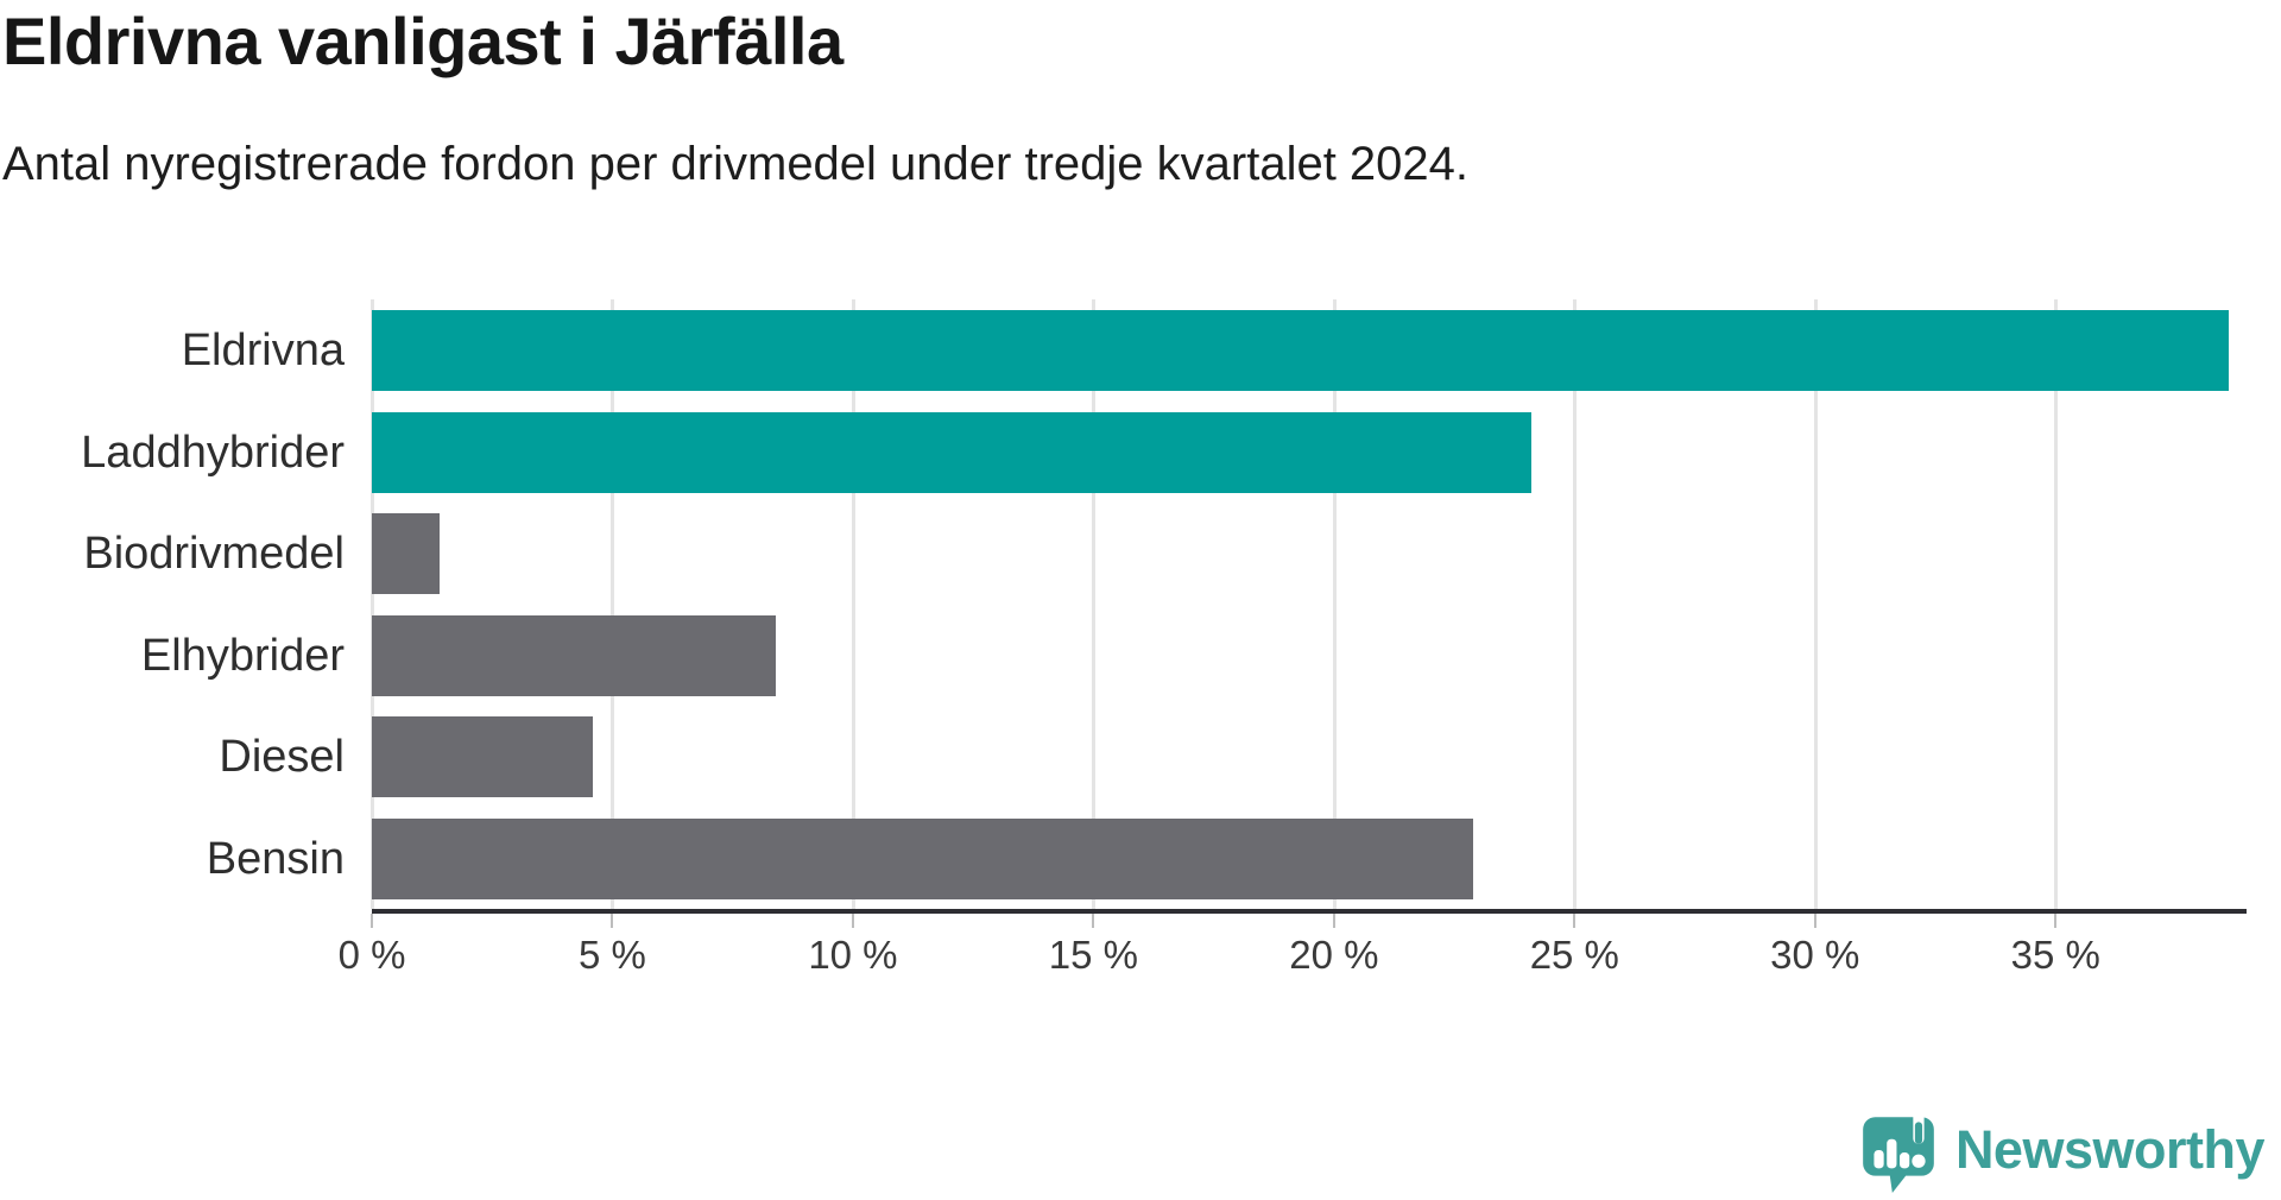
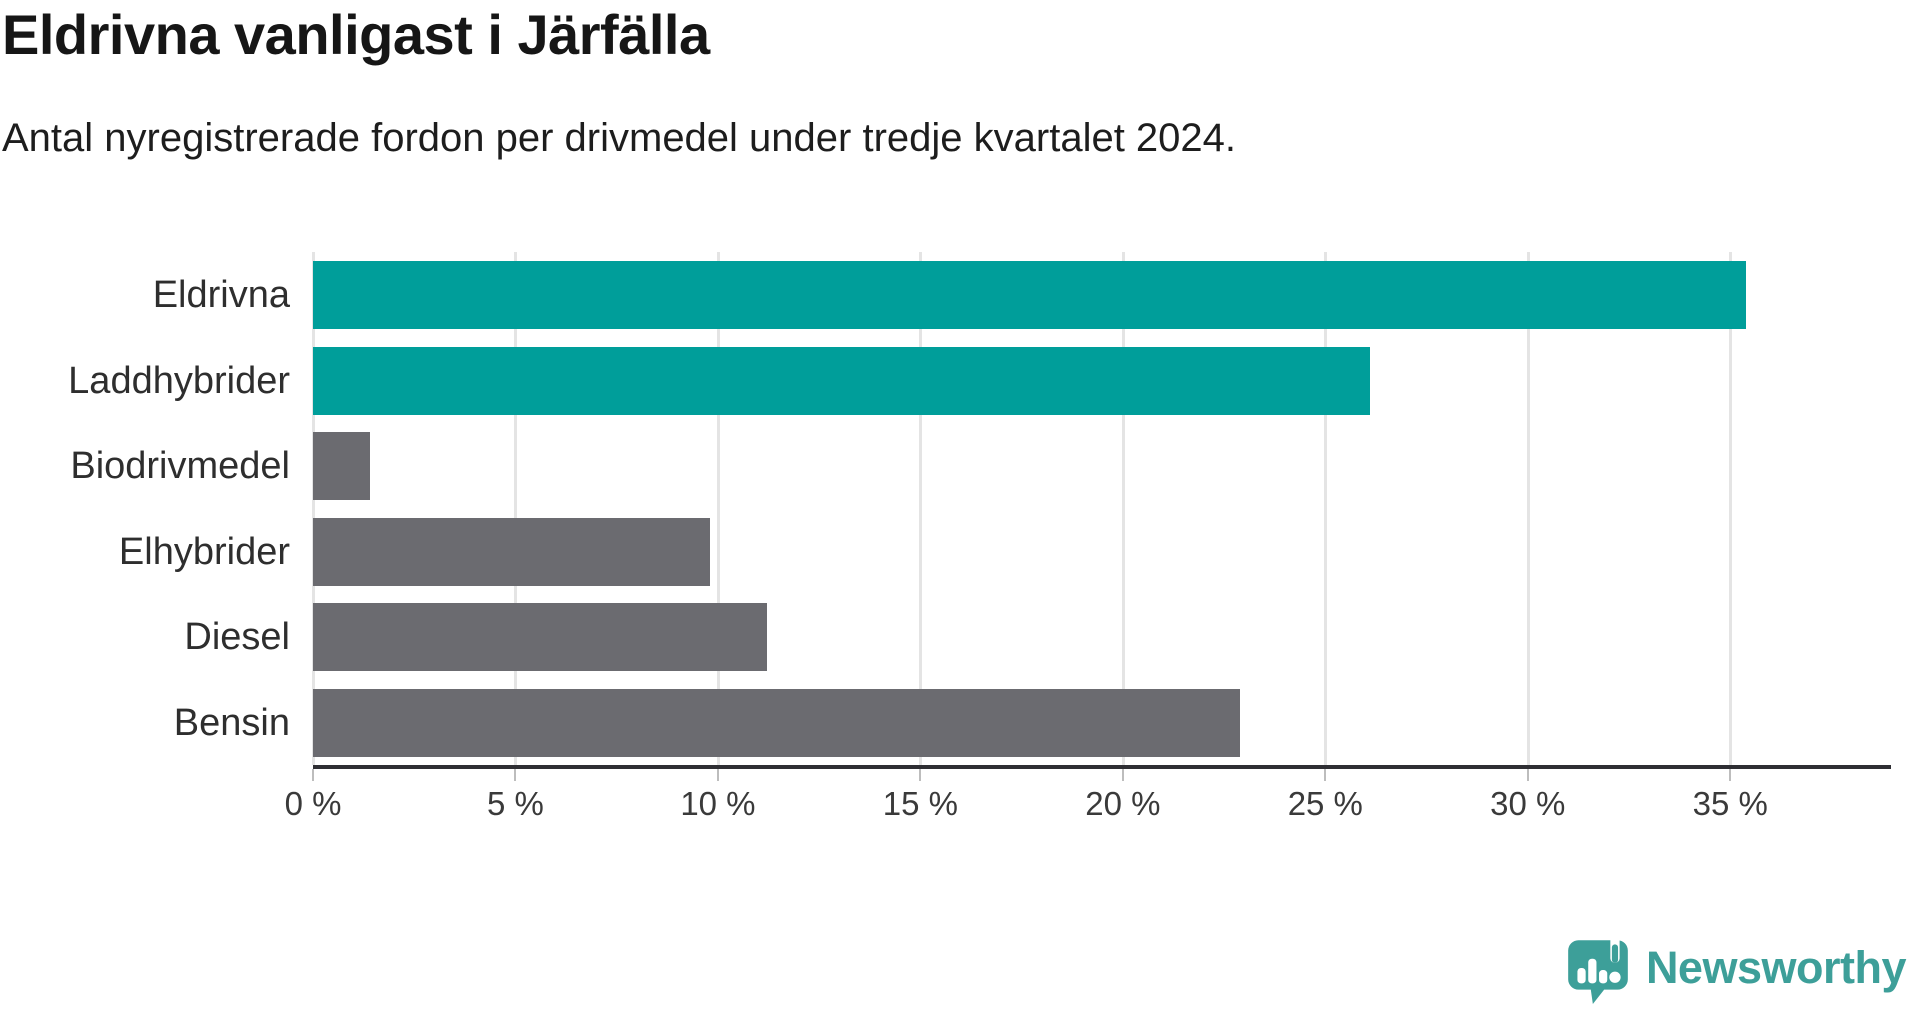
Eldrivna: 38.6% -> 35.4%
Laddhybrider: 24.1% -> 26.1%
Elhybrider: 8.4% -> 9.8%
Diesel: 4.6% -> 11.2%
